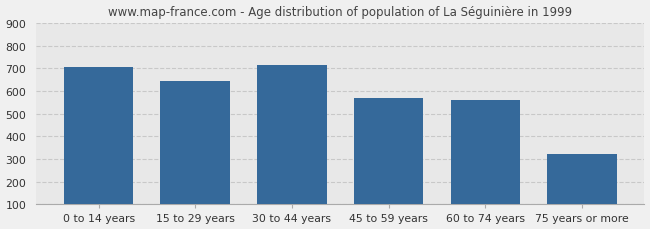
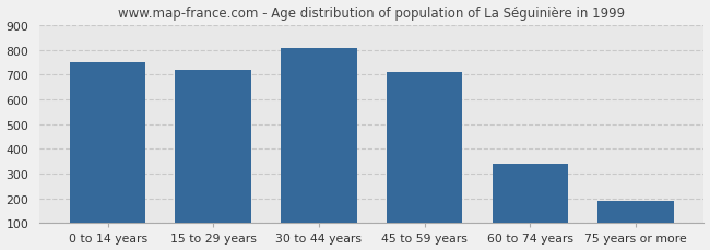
0 to 14 years: 705 -> 750
15 to 29 years: 645 -> 720
30 to 44 years: 715 -> 805
45 to 59 years: 570 -> 710
60 to 74 years: 560 -> 340
75 years or more: 320 -> 190
